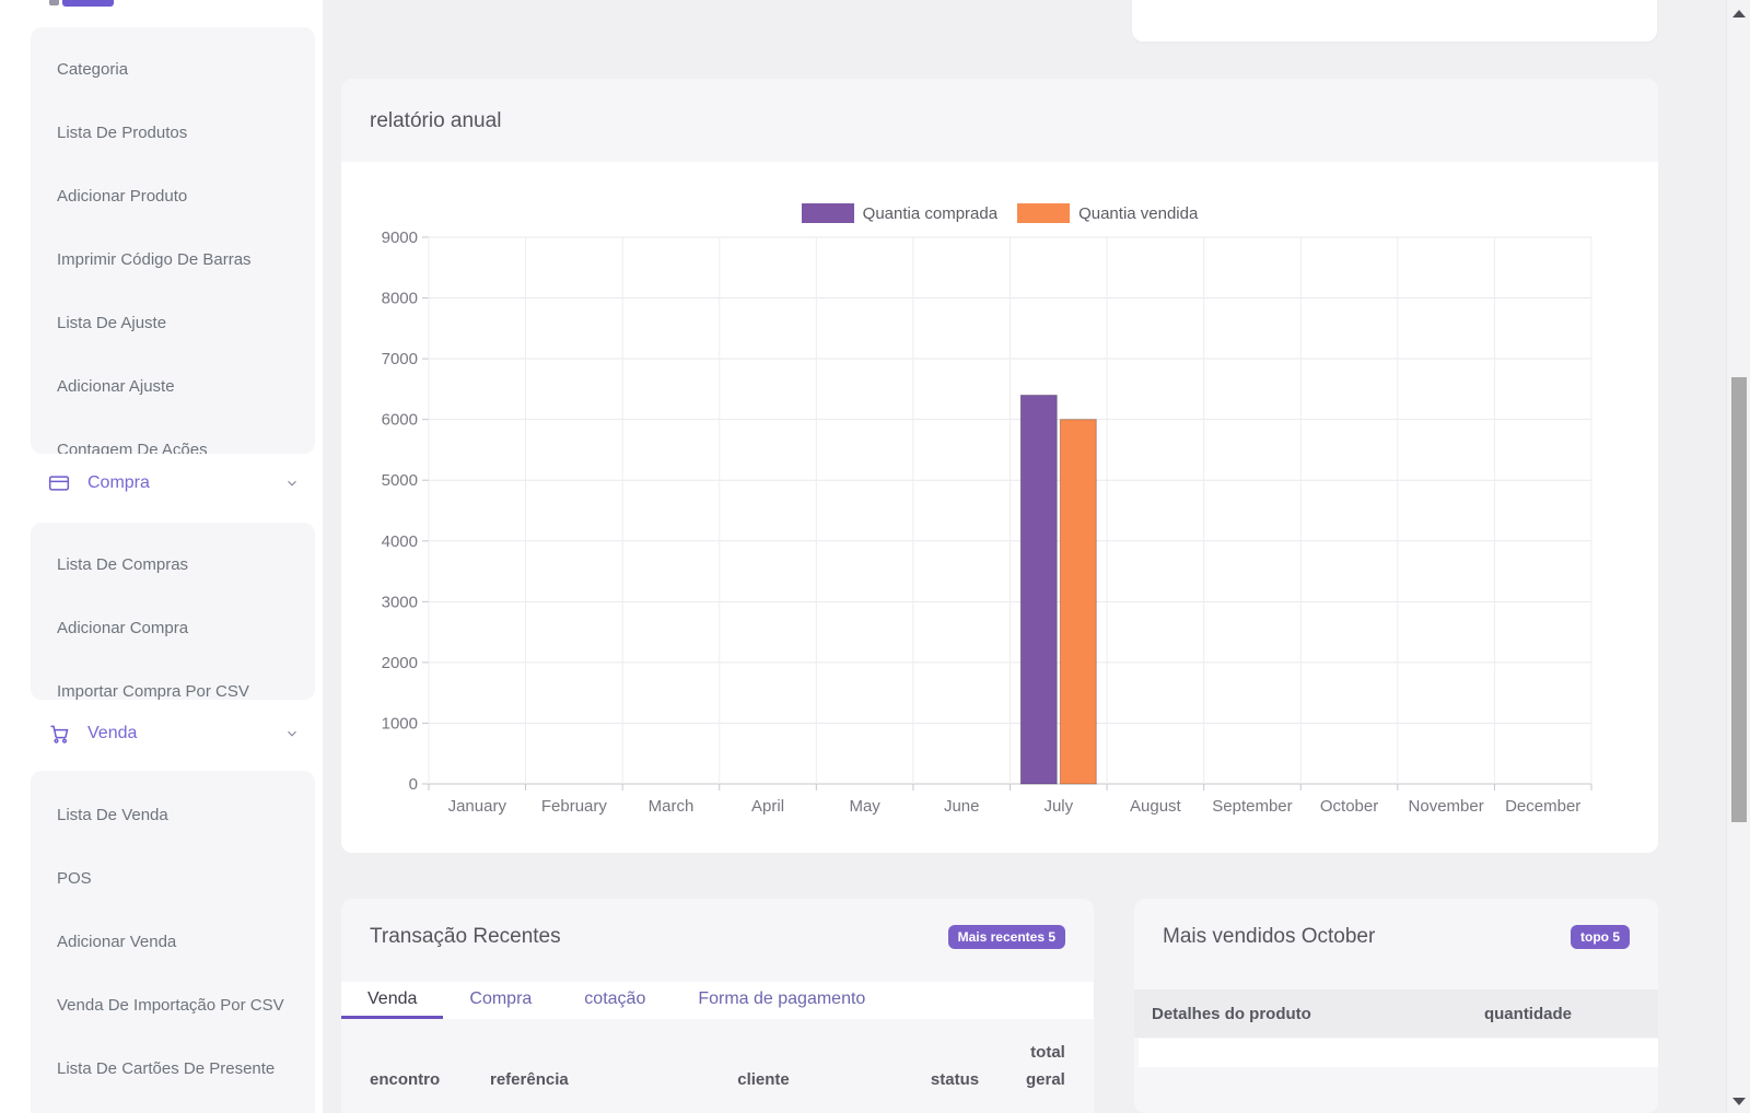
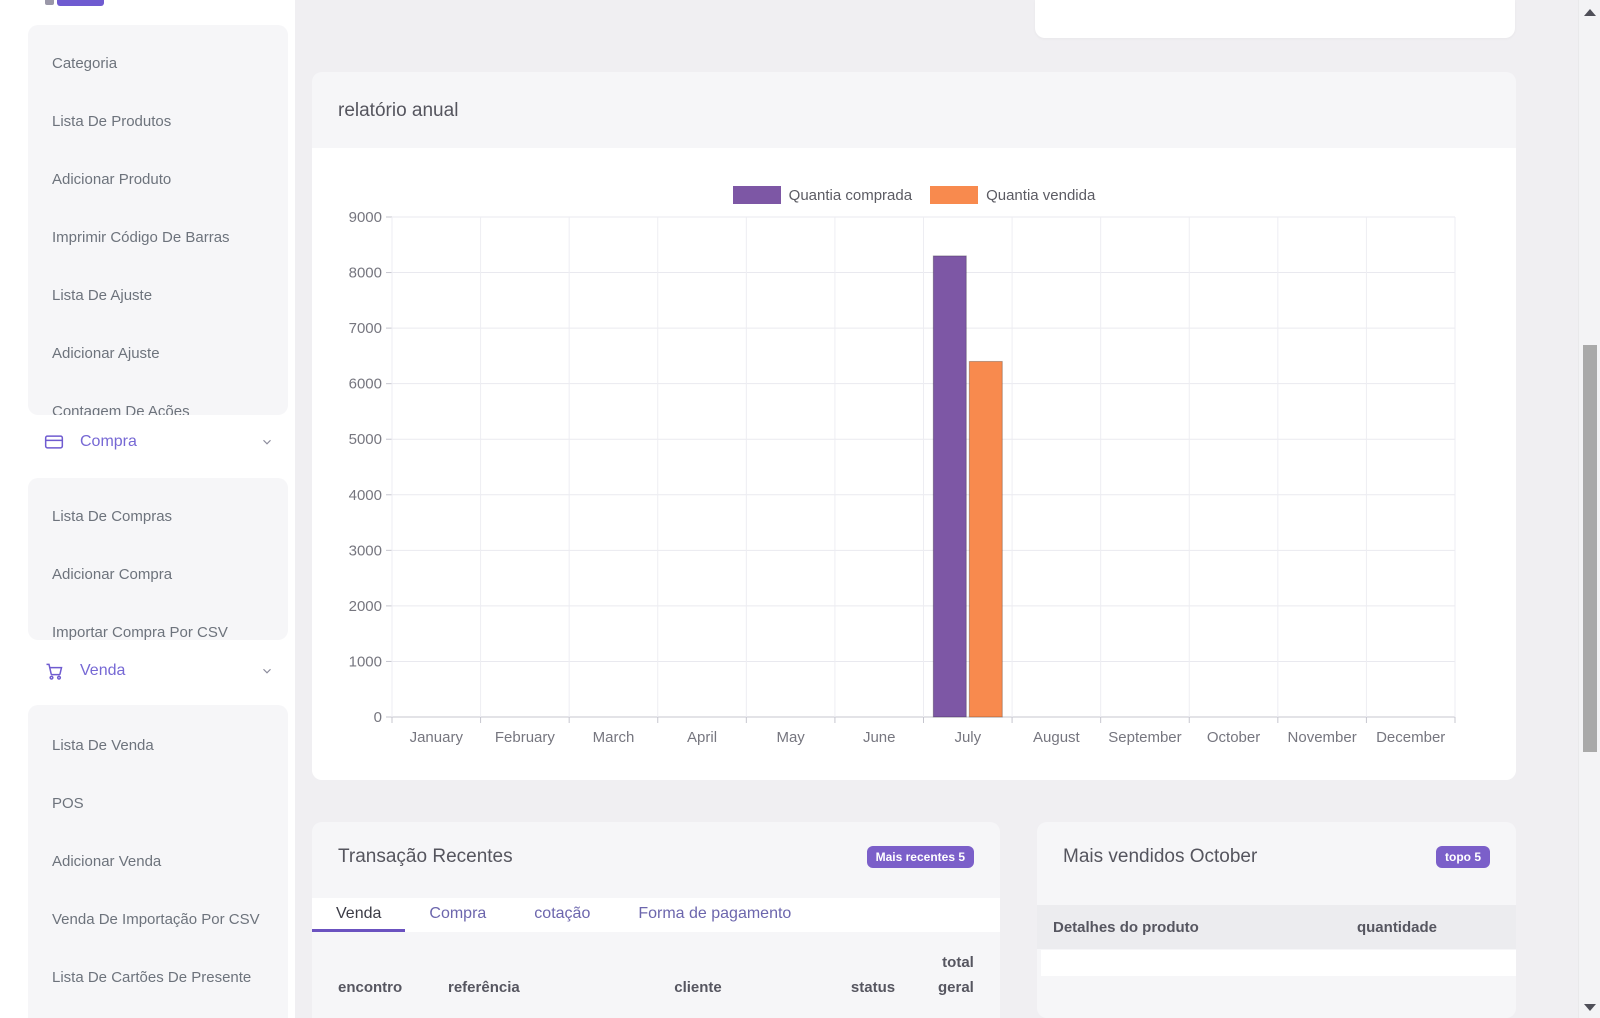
Quantia comprada/July: 6400 -> 8300
Quantia vendida/July: 6000 -> 6400
